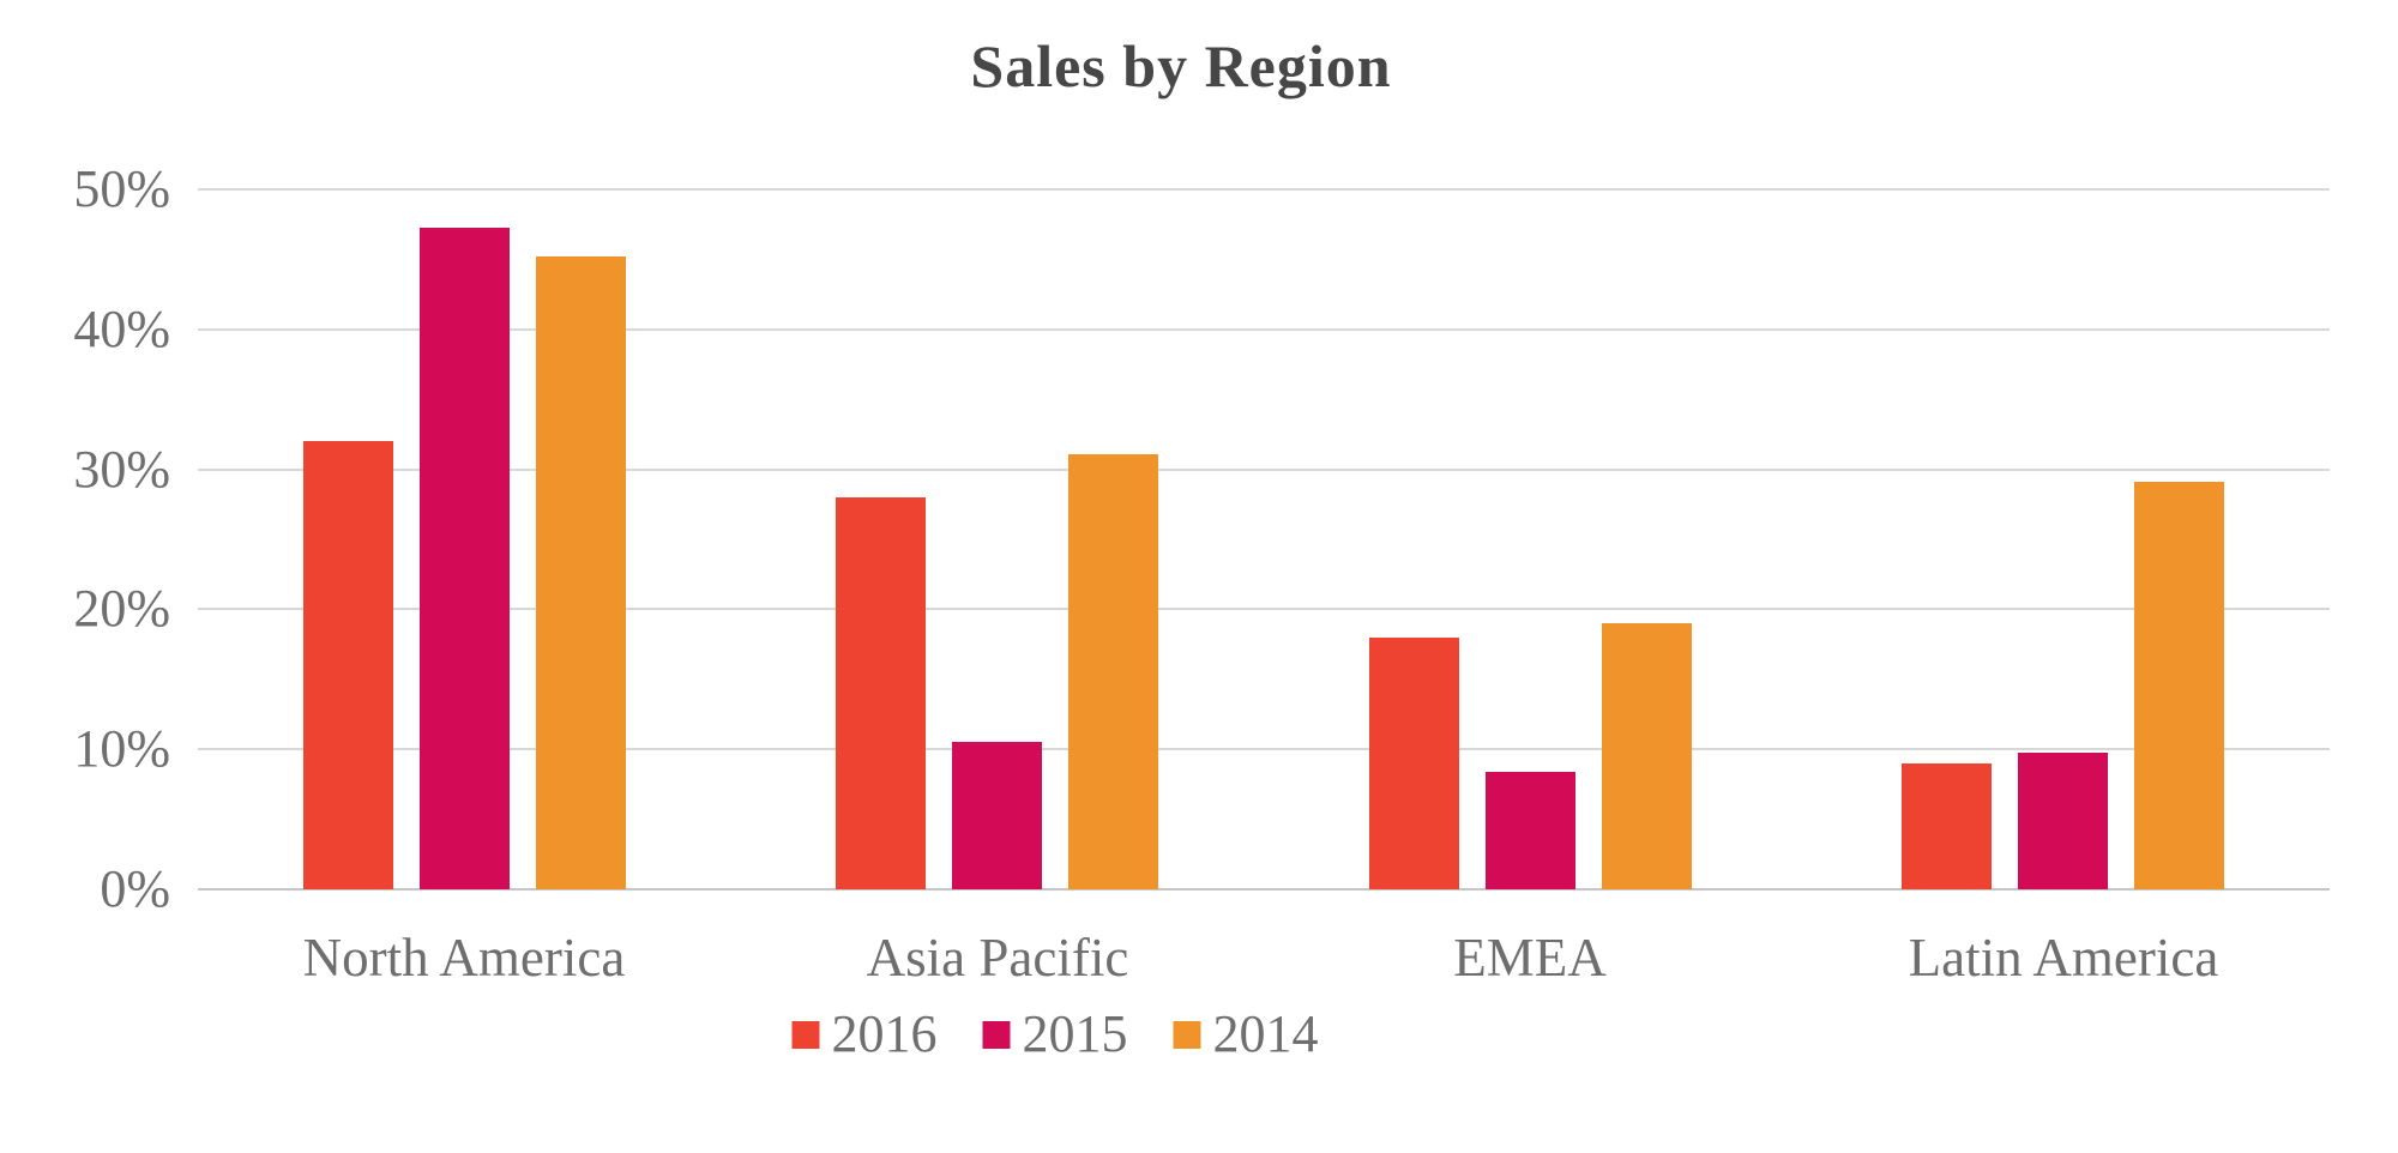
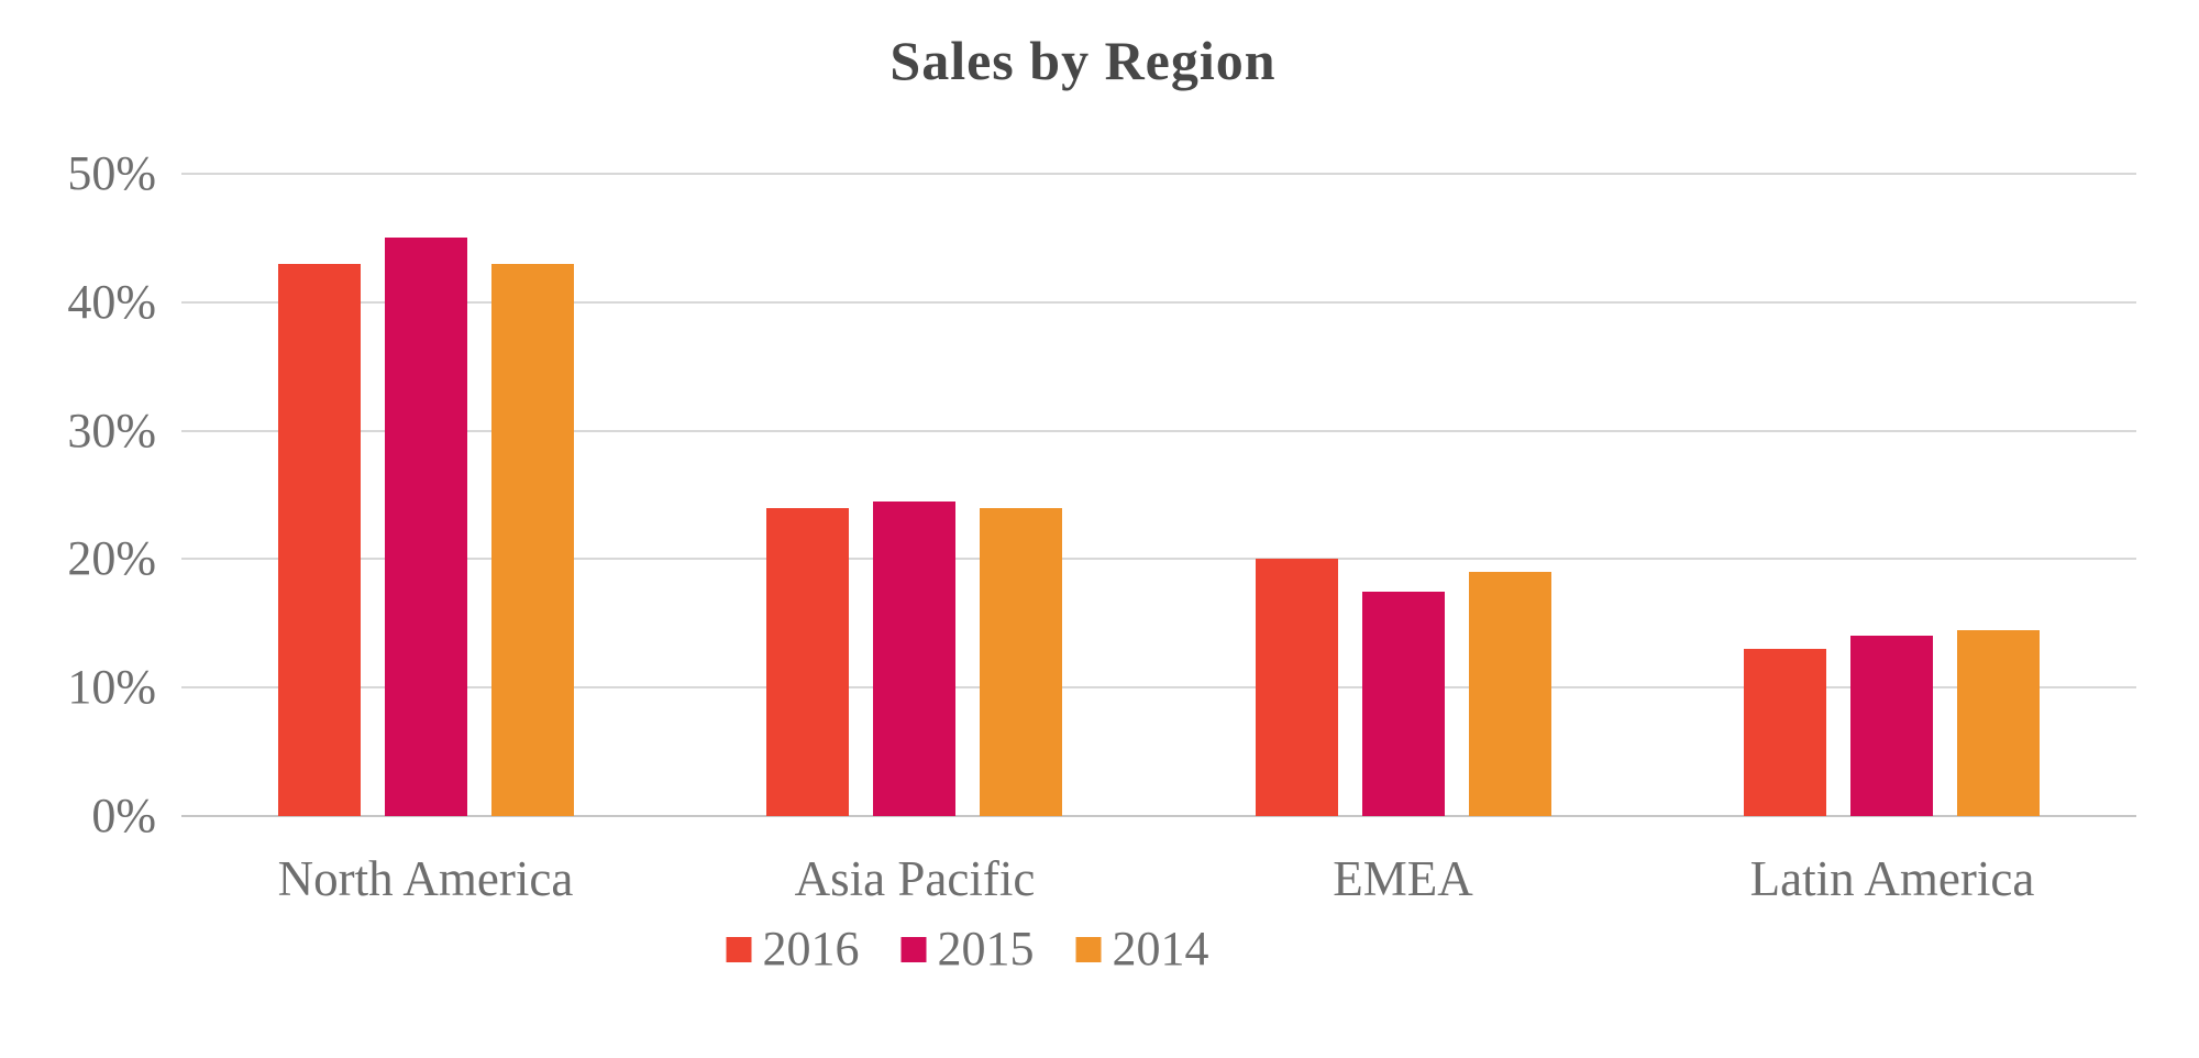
2016/North America: 32% -> 43%
2015/North America: 47.3% -> 45.0%
2014/North America: 45.2% -> 43.0%
2016/Asia Pacific: 28% -> 24%
2015/Asia Pacific: 10.5% -> 24.5%
2014/Asia Pacific: 31.1% -> 24.0%
2016/EMEA: 18% -> 20%
2015/EMEA: 8.4% -> 17.5%
2016/Latin America: 9% -> 13%
2015/Latin America: 9.8% -> 14.0%
2014/Latin America: 29.1% -> 14.5%
